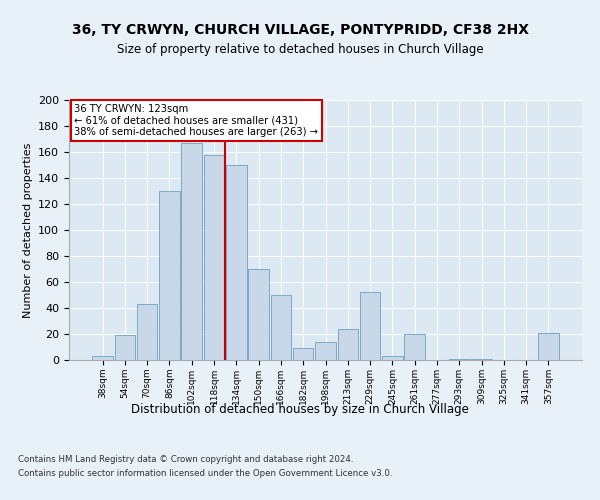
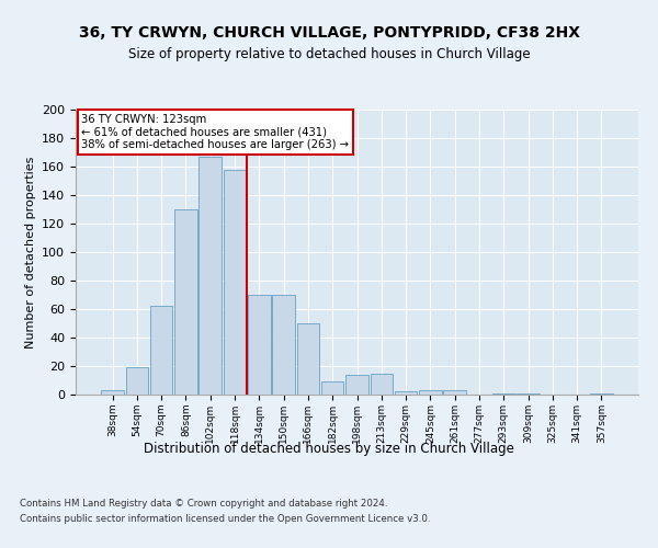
70sqm: 43 -> 62
134sqm: 150 -> 70
213sqm: 24 -> 15
229sqm: 52 -> 2
261sqm: 20 -> 3
357sqm: 21 -> 1
